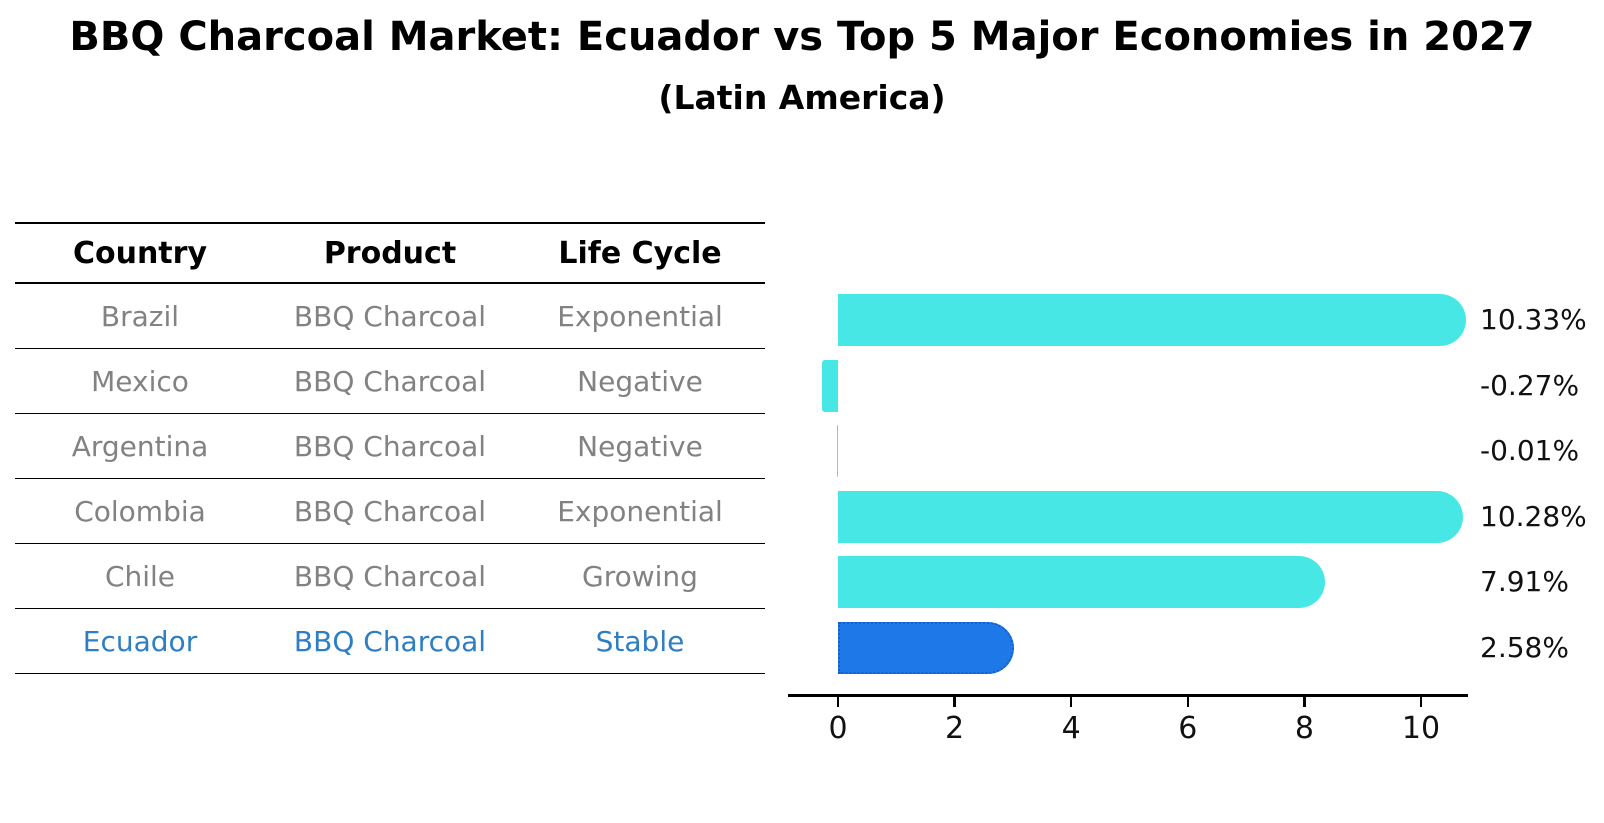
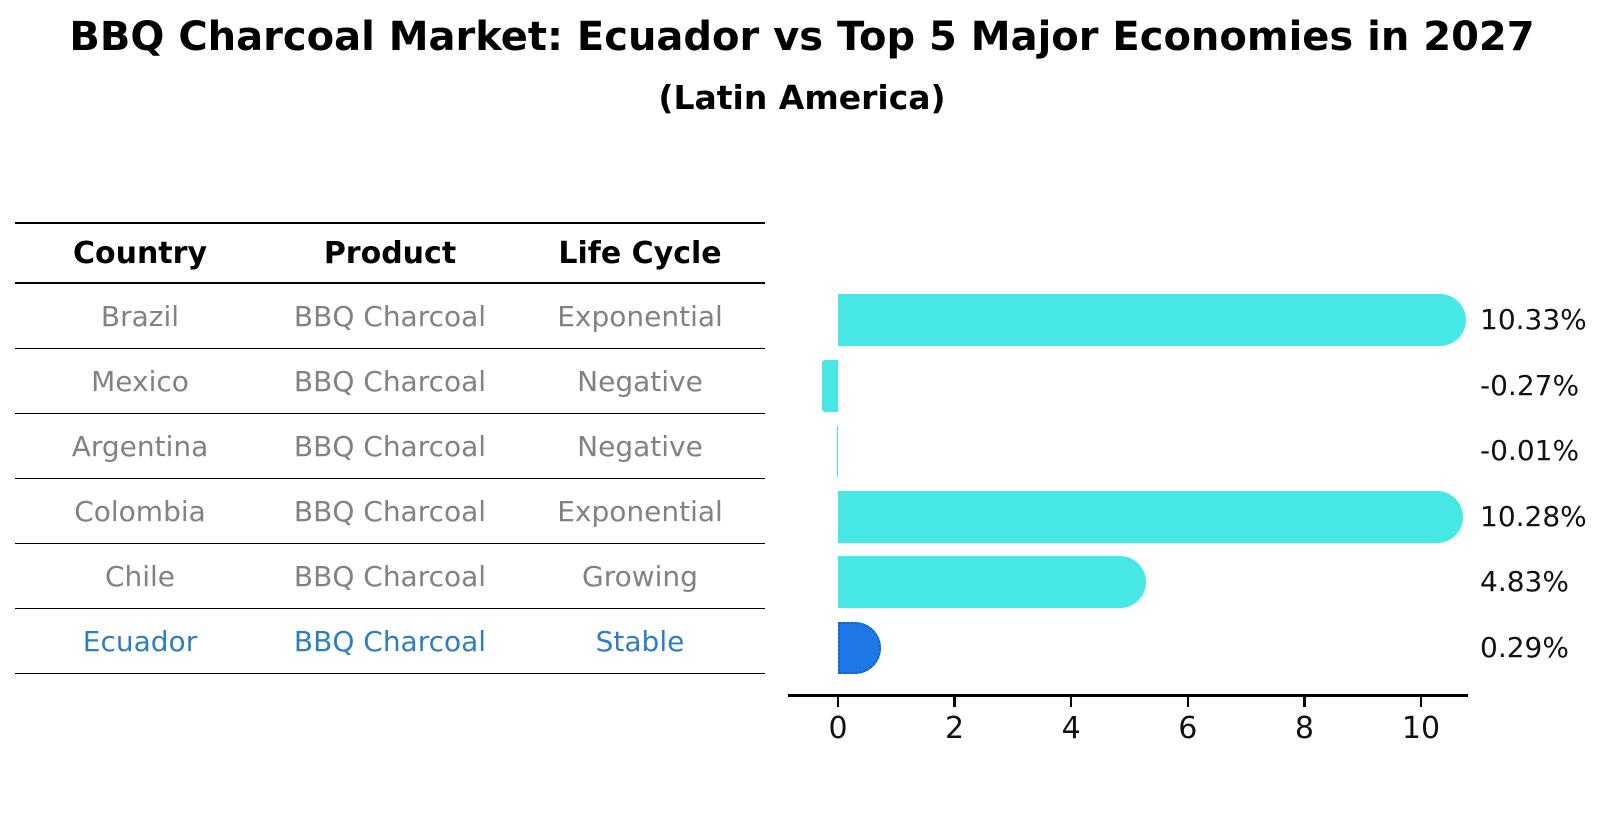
Chile: 7.91% -> 4.83%
Ecuador: 2.58% -> 0.29%
